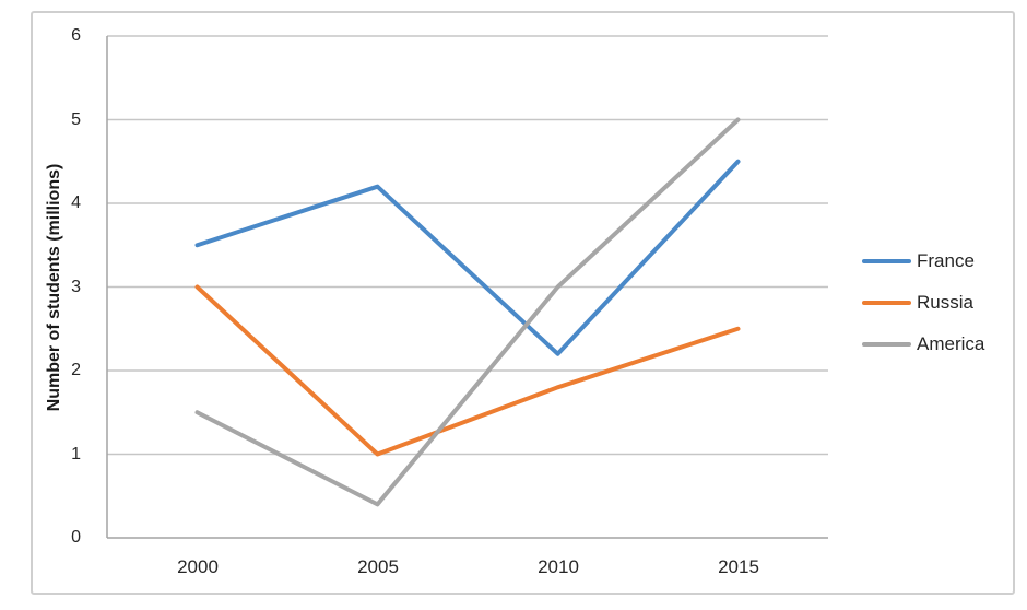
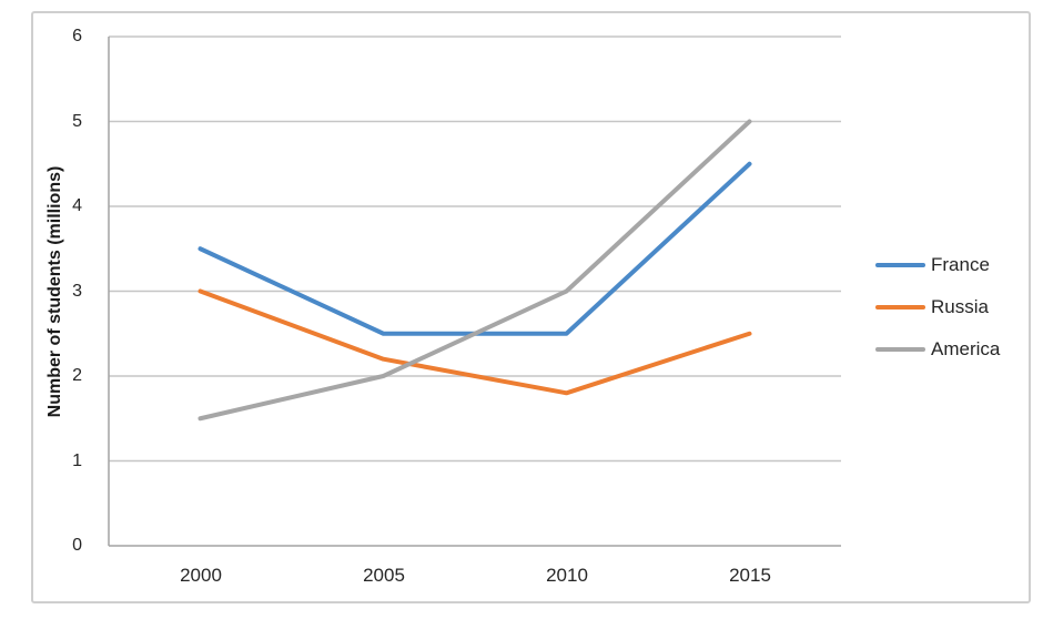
France/2005: 4.2 -> 2.5
Russia/2005: 1.0 -> 2.2
America/2005: 0.4 -> 2.0
France/2010: 2.2 -> 2.5
